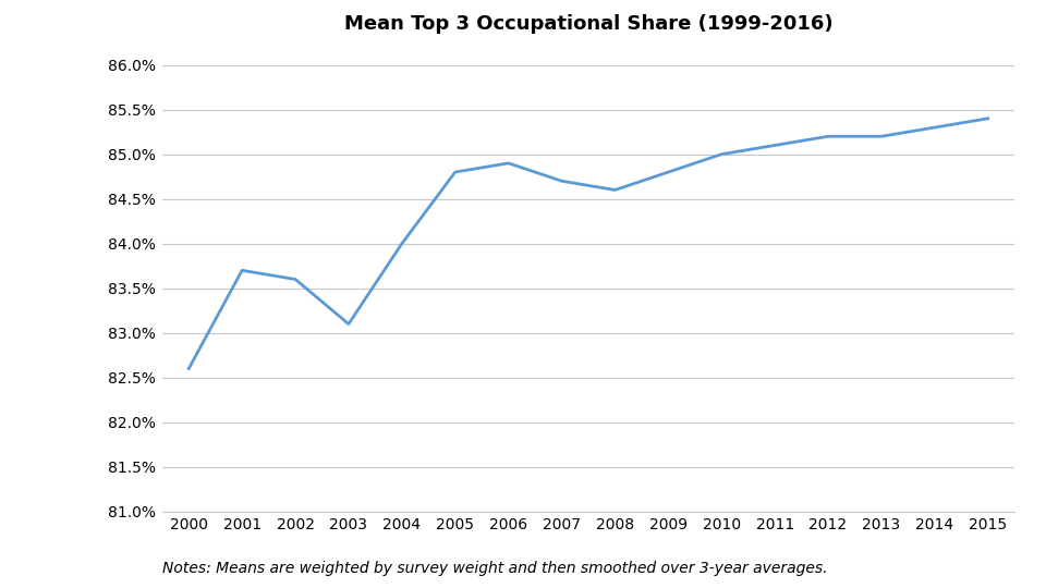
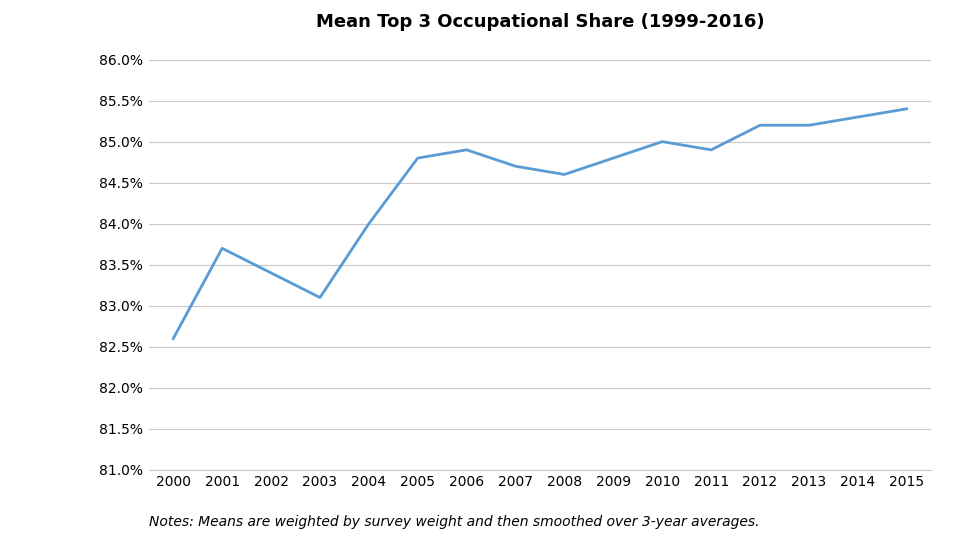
2002: 83.6% -> 83.4%
2011: 85.1% -> 84.9%
